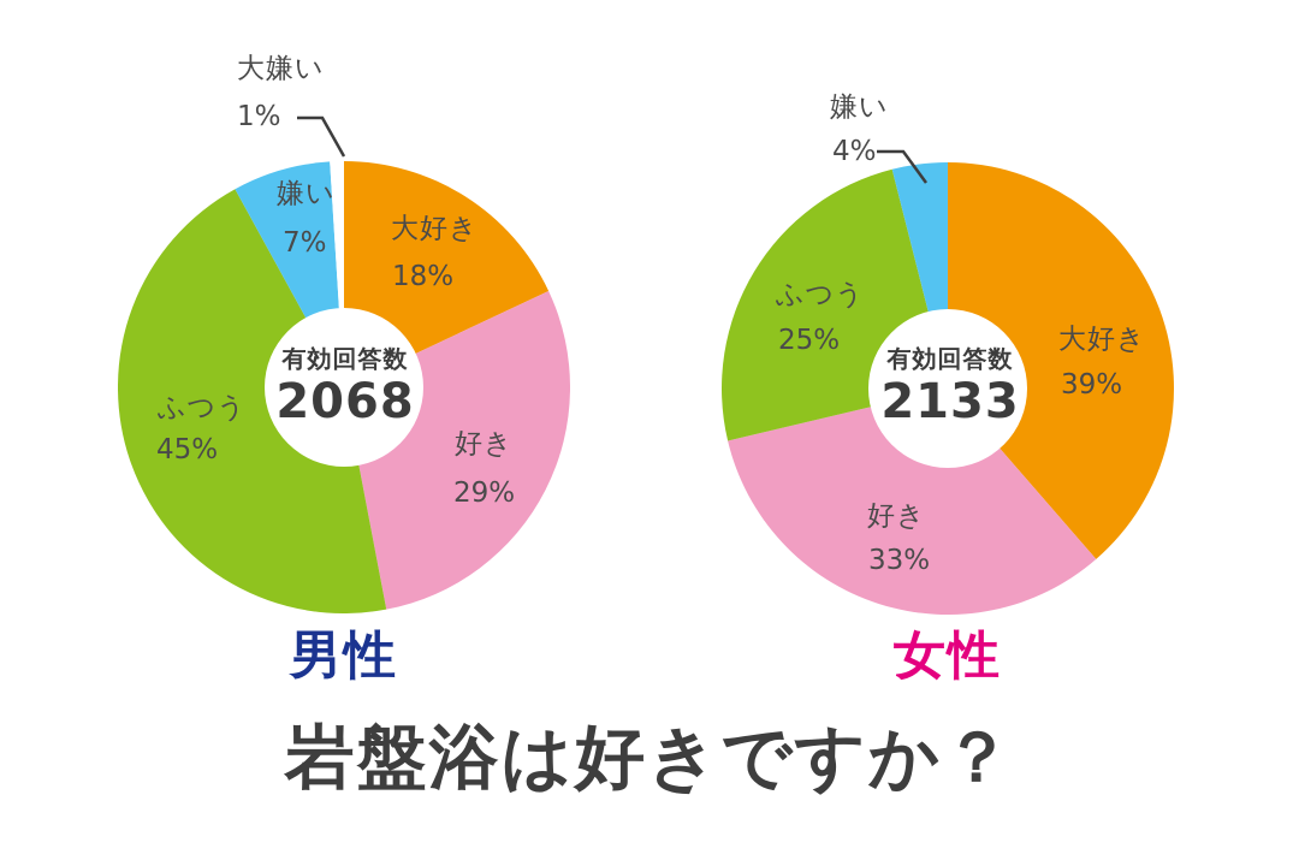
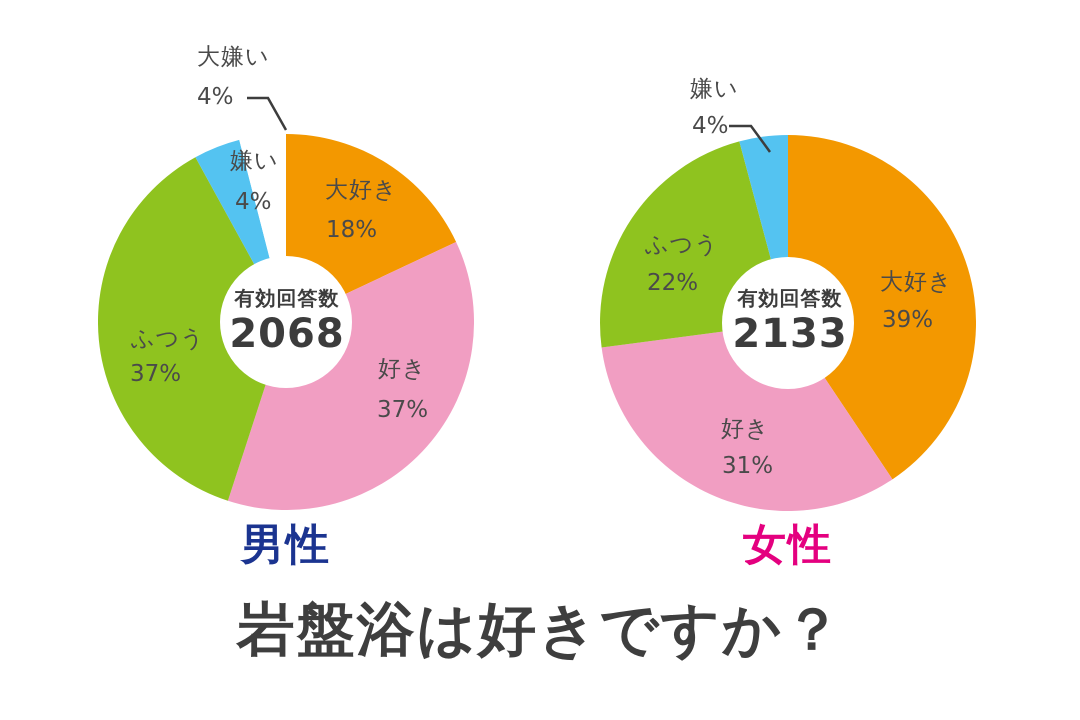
男性/好き: 29% -> 37%
男性/ふつう: 45% -> 37%
男性/嫌い: 7% -> 4%
男性/大嫌い: 1% -> 4%
女性/好き: 33% -> 31%
女性/ふつう: 25% -> 22%
